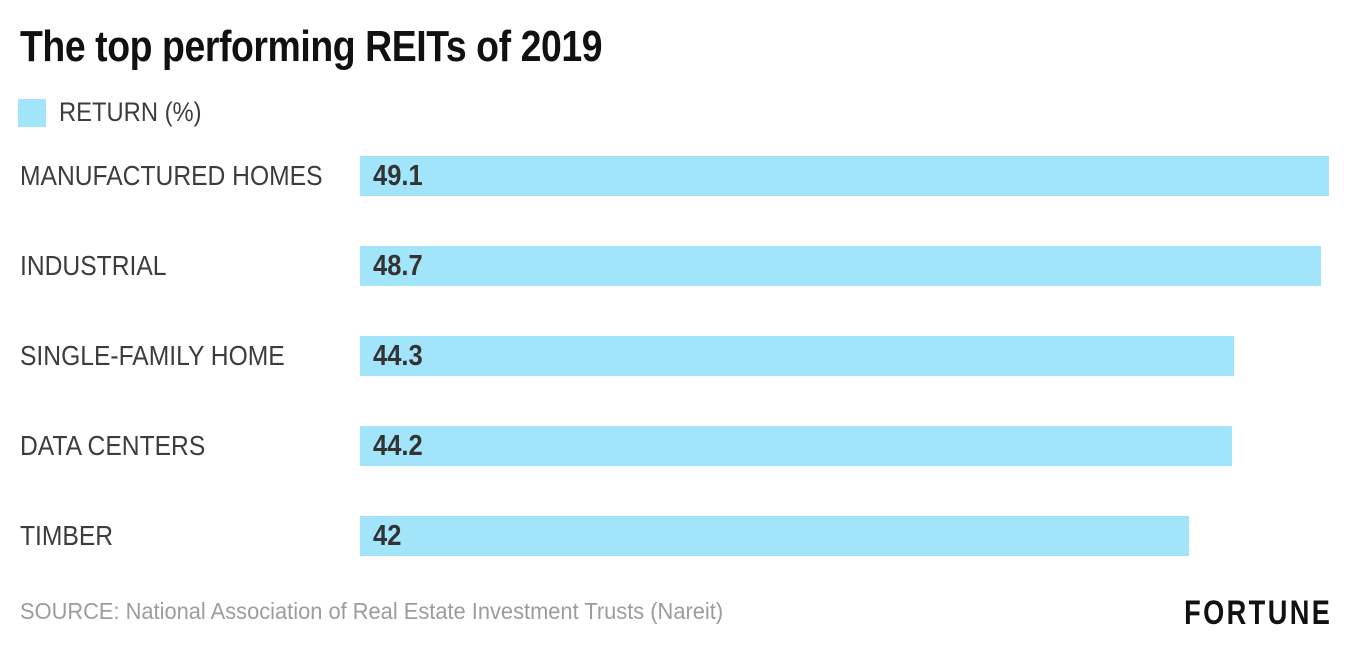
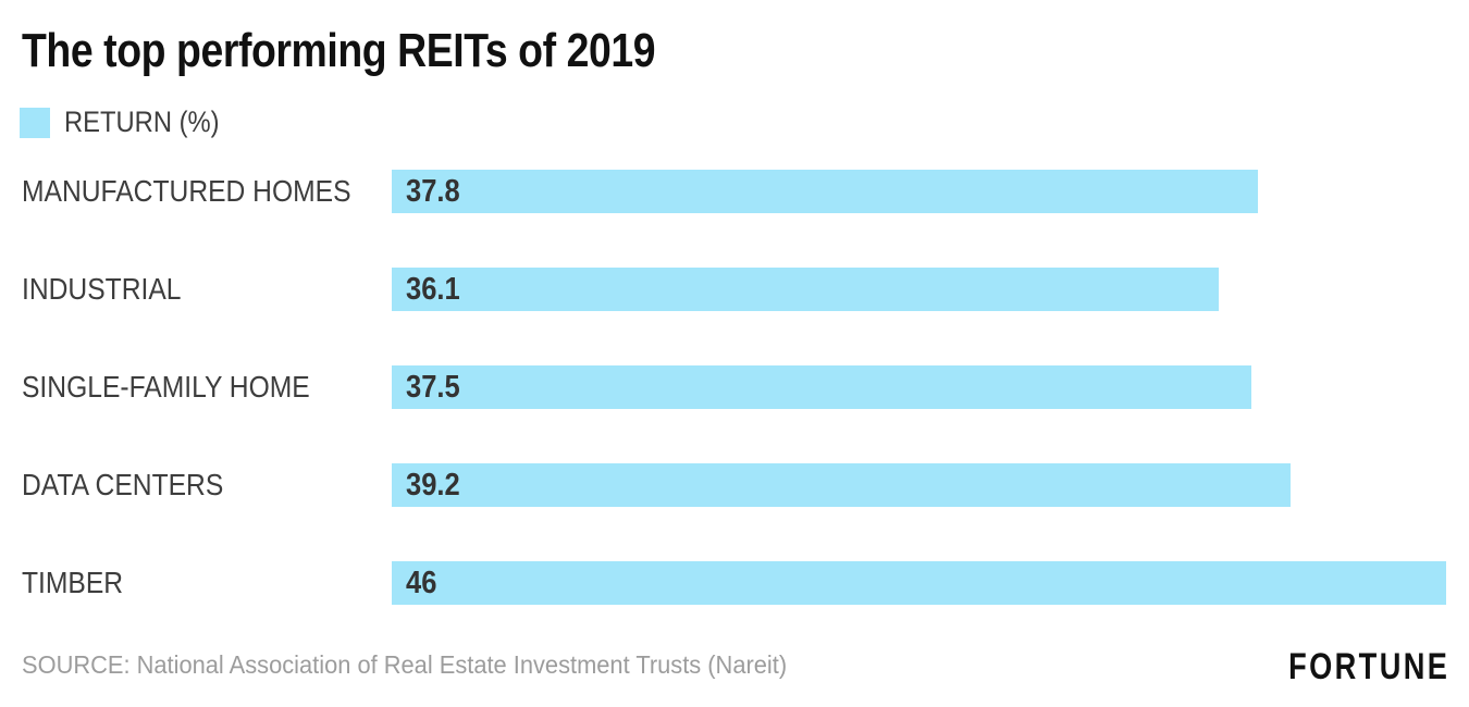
MANUFACTURED HOMES: 49.1 -> 37.8
INDUSTRIAL: 48.7 -> 36.1
SINGLE-FAMILY HOME: 44.3 -> 37.5
DATA CENTERS: 44.2 -> 39.2
TIMBER: 42 -> 46
